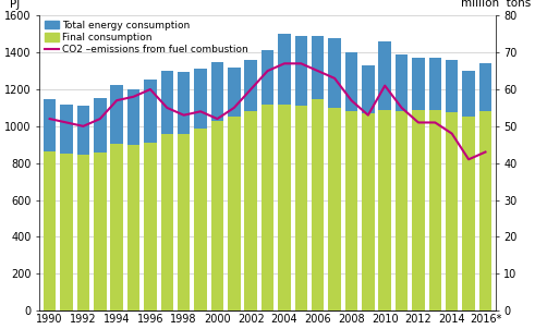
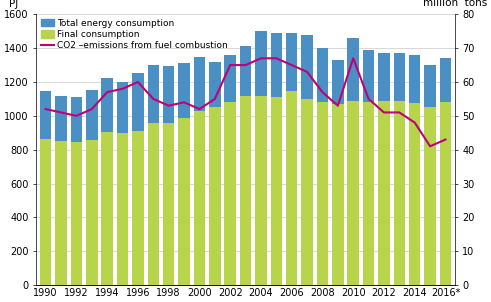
CO2 –emissions from fuel combustion/2002: 60 -> 65
CO2 –emissions from fuel combustion/2010: 61 -> 67
